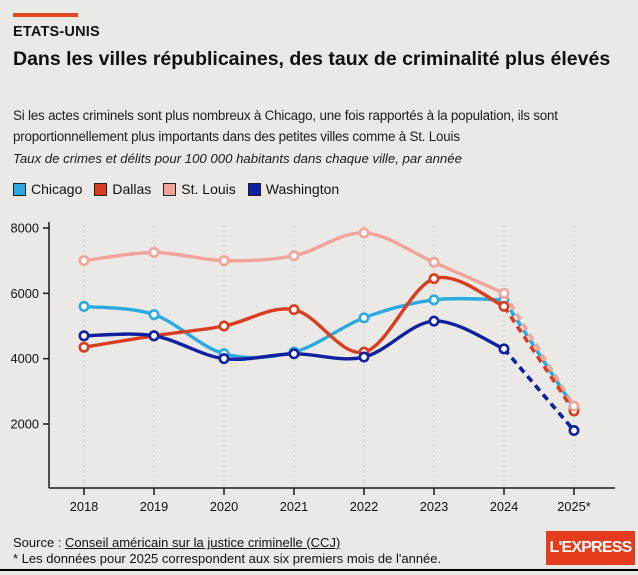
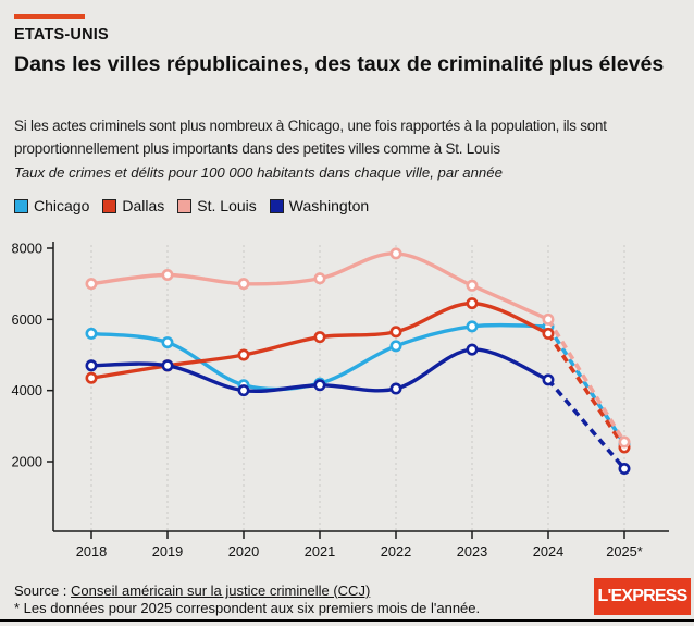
Dallas/2022: 4200 -> 5600
